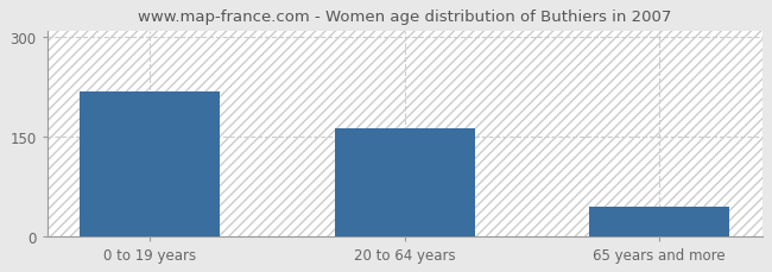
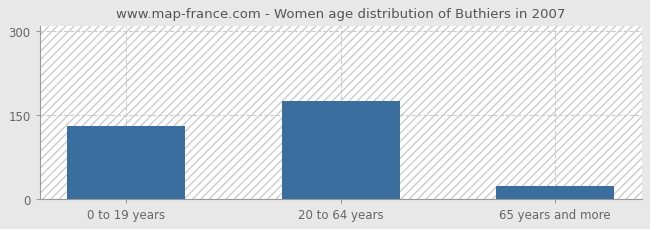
0 to 19 years: 218 -> 130
20 to 64 years: 162 -> 175
65 years and more: 44 -> 22
